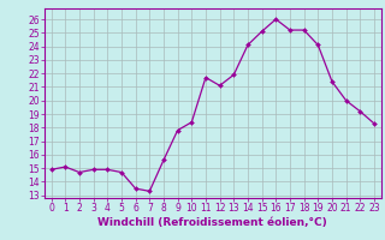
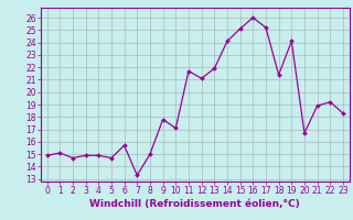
6: 13.5 -> 15.7
8: 15.6 -> 15.0
10: 18.4 -> 17.1
18: 25.2 -> 21.4
20: 21.4 -> 16.7
21: 20.0 -> 18.9
